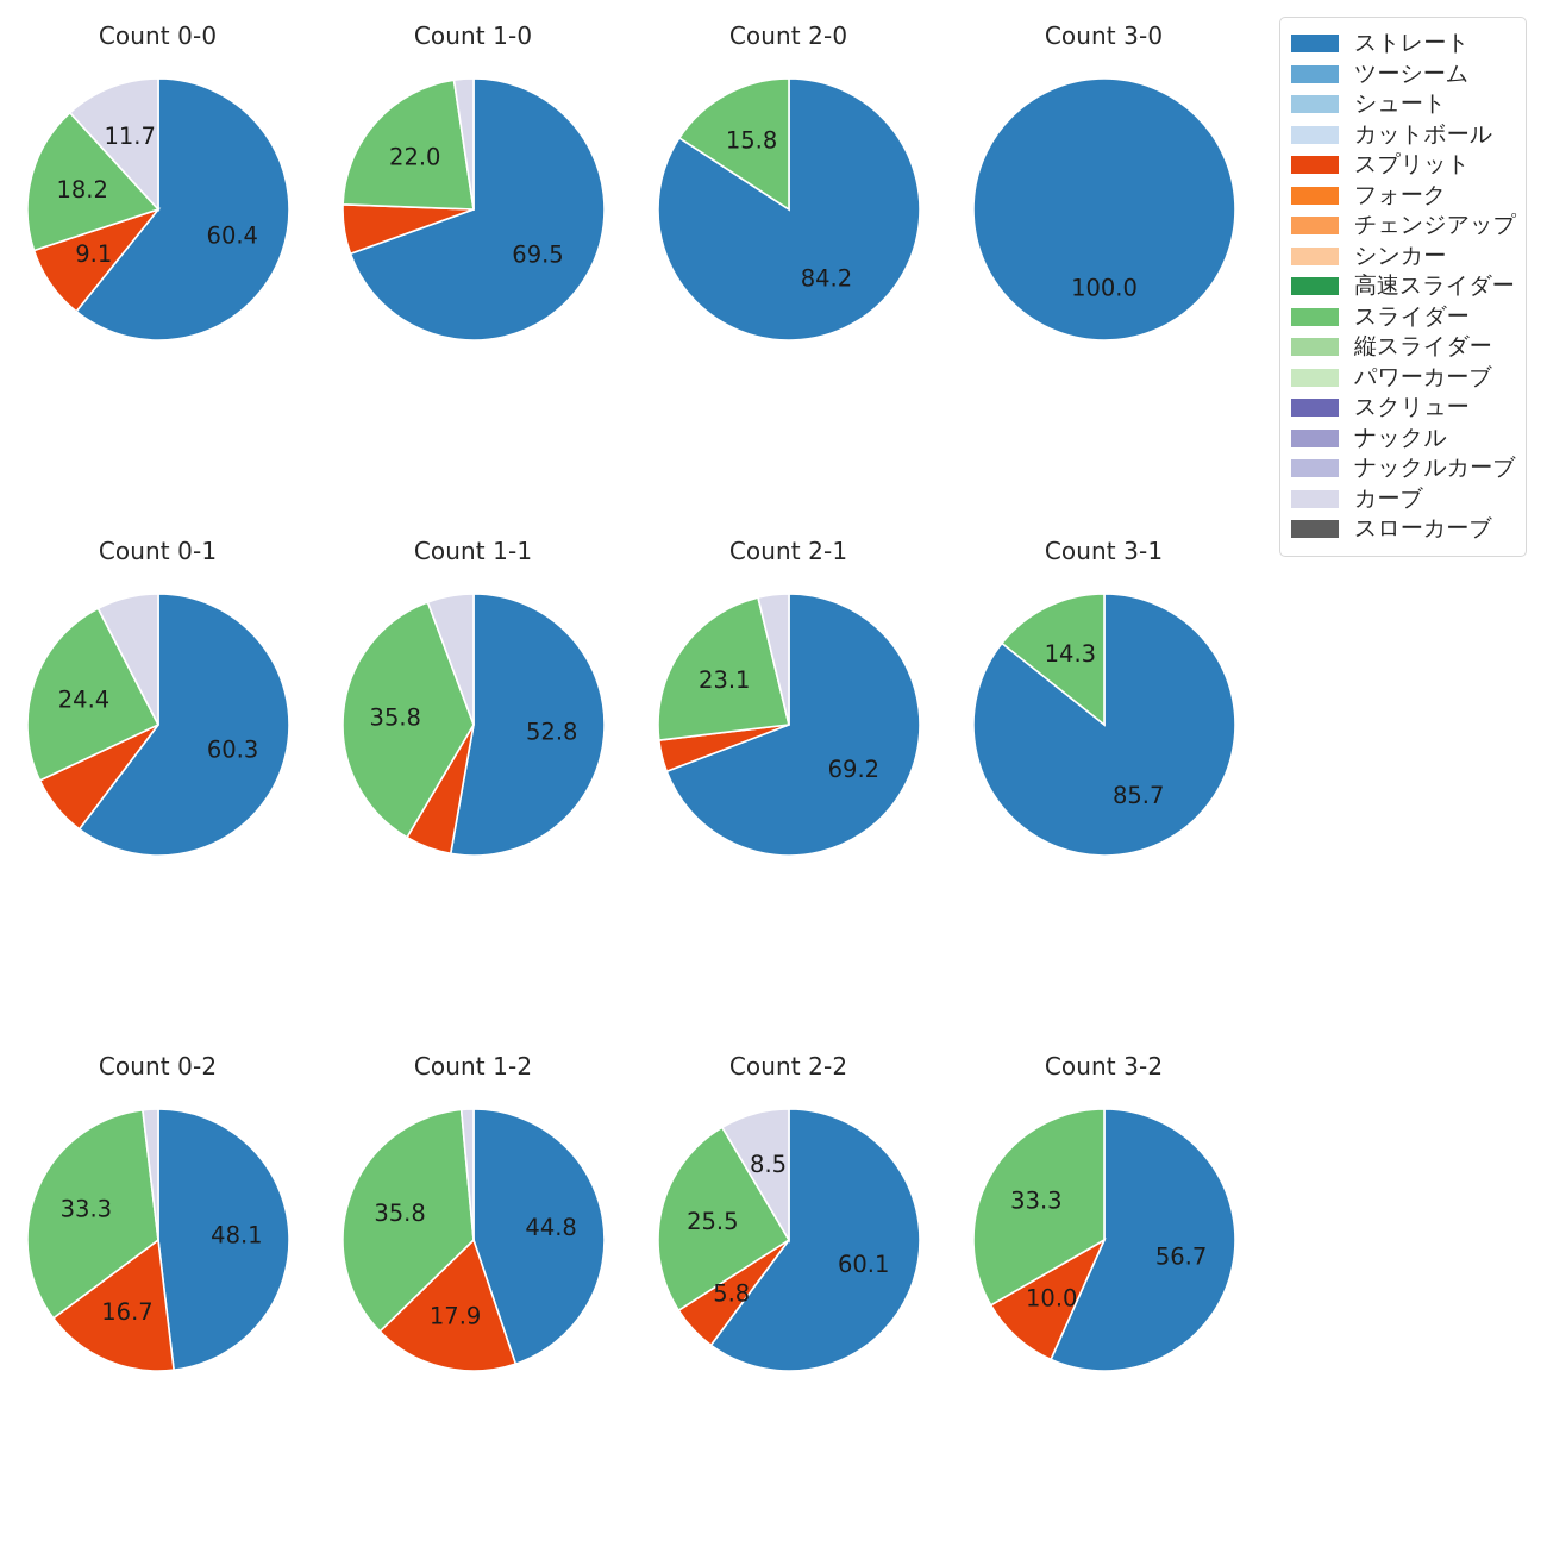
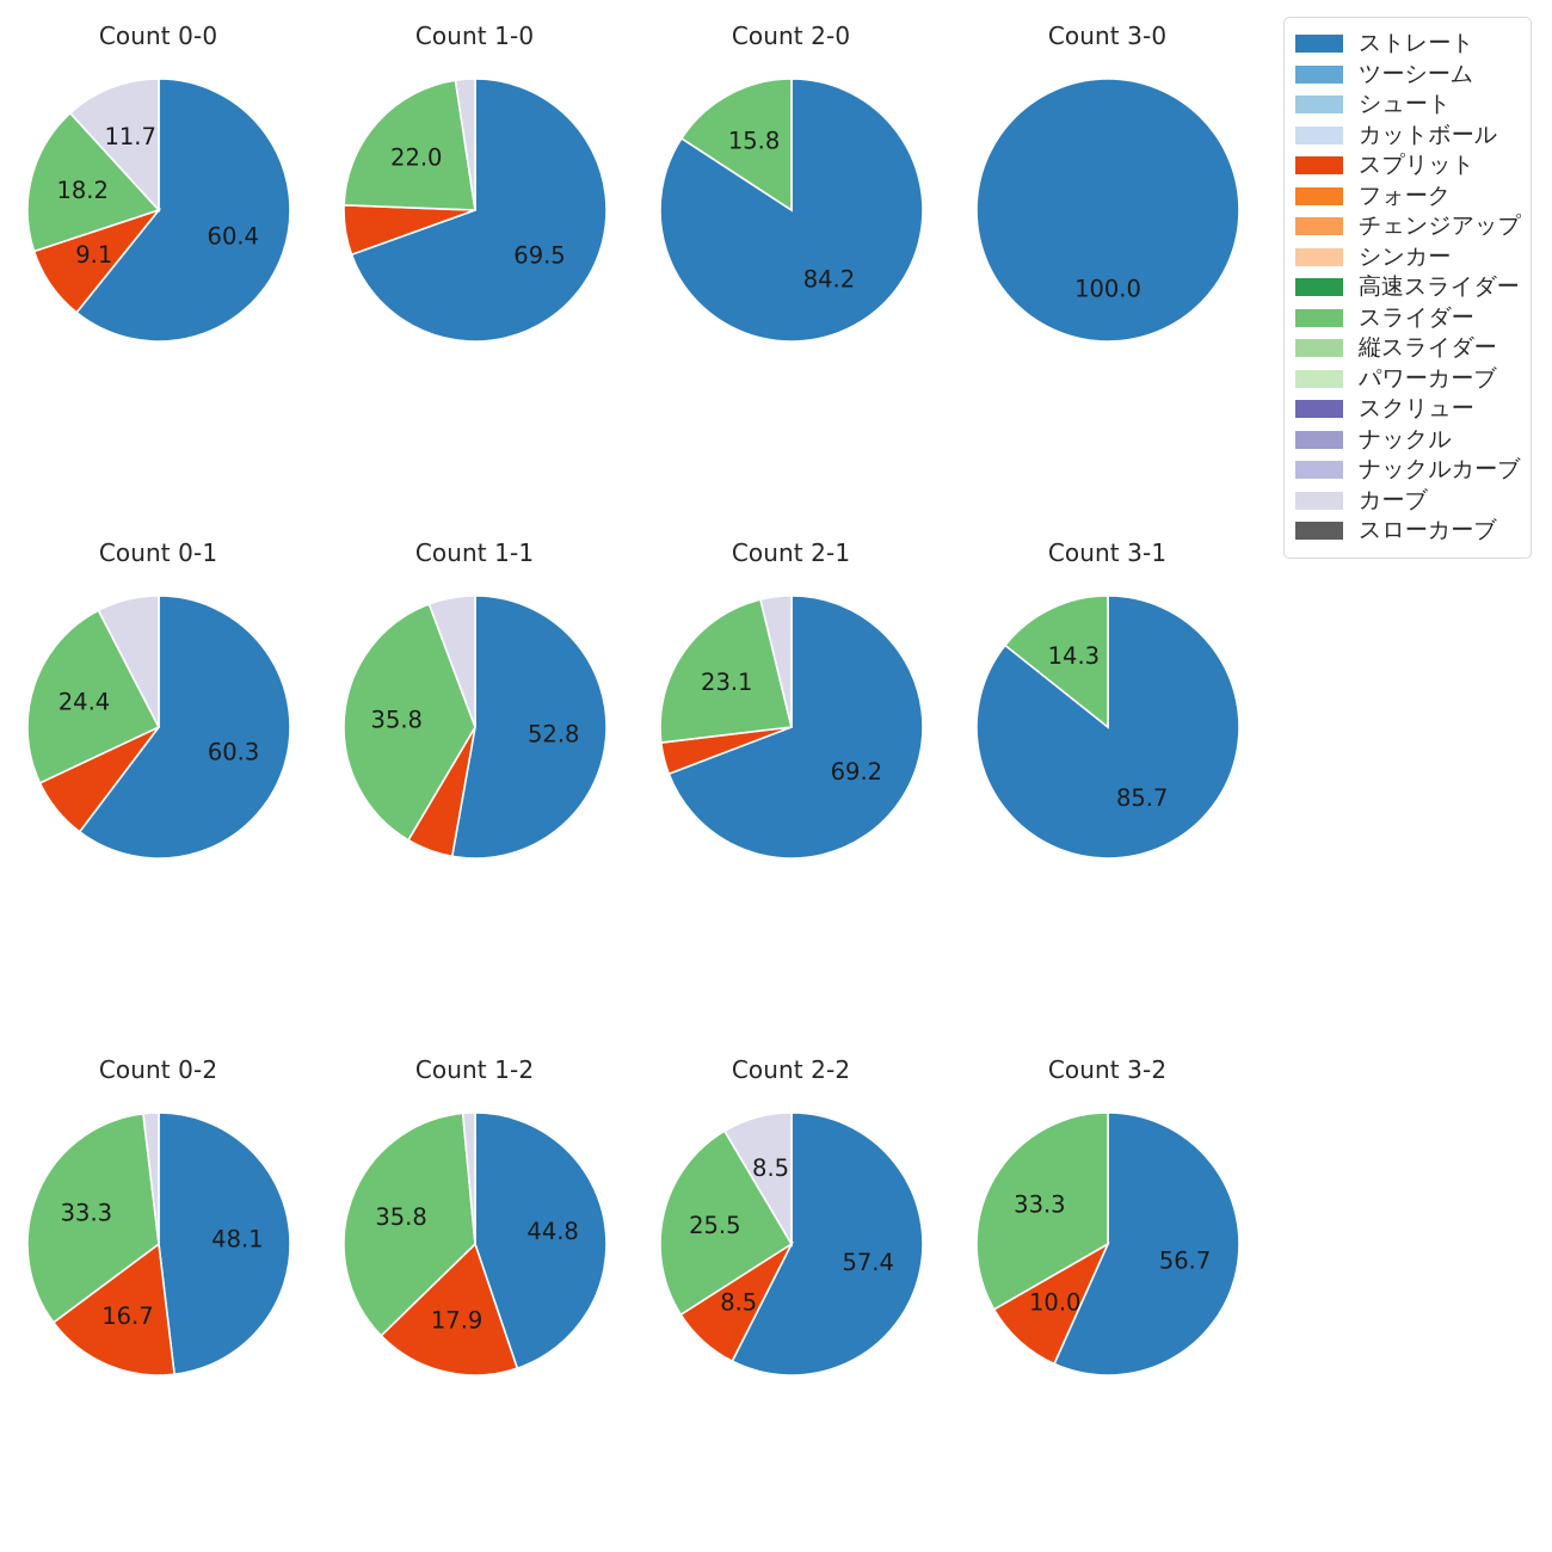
Count 2-2/ストレート: 60.1 -> 57.4
Count 2-2/スプリット: 5.8 -> 8.5
